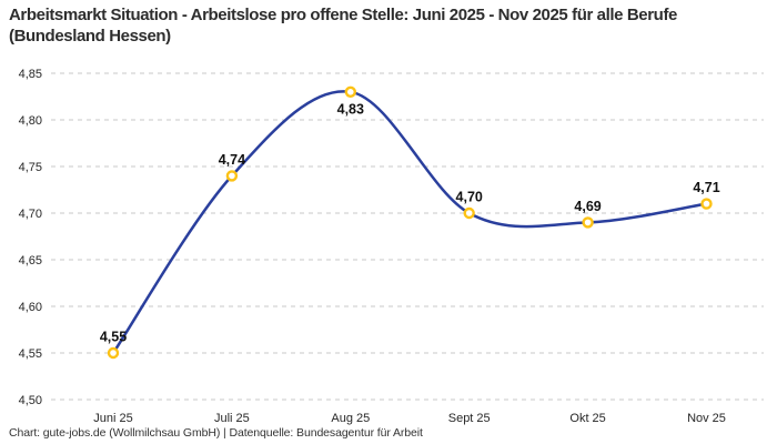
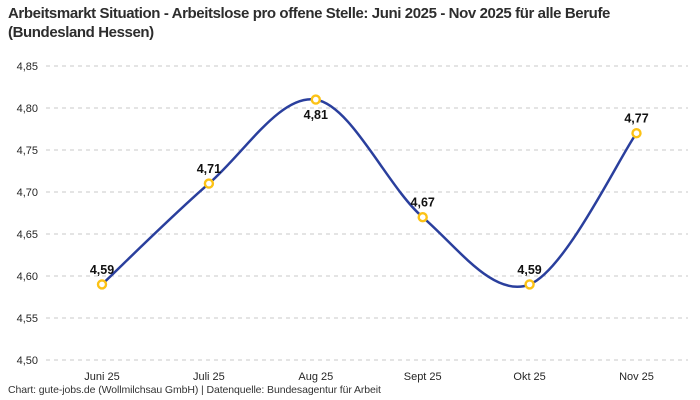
Juni 25: 4,55 -> 4,59
Juli 25: 4,74 -> 4,71
Aug 25: 4,83 -> 4,81
Sept 25: 4,70 -> 4,67
Okt 25: 4,69 -> 4,59
Nov 25: 4,71 -> 4,77
